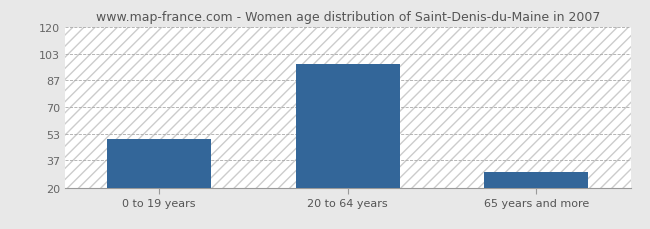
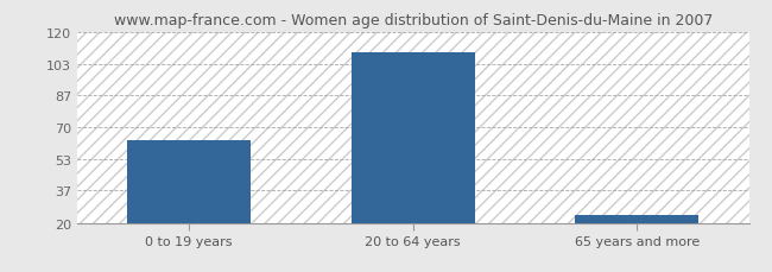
0 to 19 years: 50 -> 63
20 to 64 years: 97 -> 109
65 years and more: 30 -> 24
